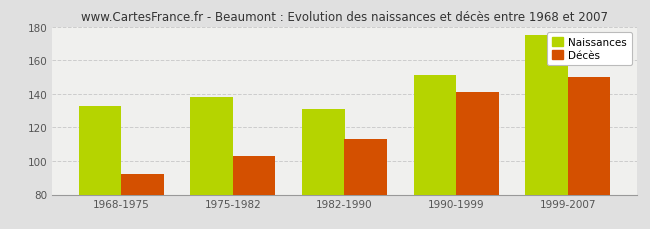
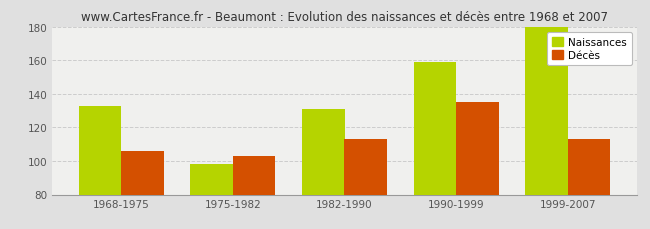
Décès/1968-1975: 92 -> 106
Naissances/1975-1982: 138 -> 98
Naissances/1990-1999: 151 -> 159
Décès/1990-1999: 141 -> 135
Naissances/1999-2007: 175 -> 180
Décès/1999-2007: 150 -> 113
